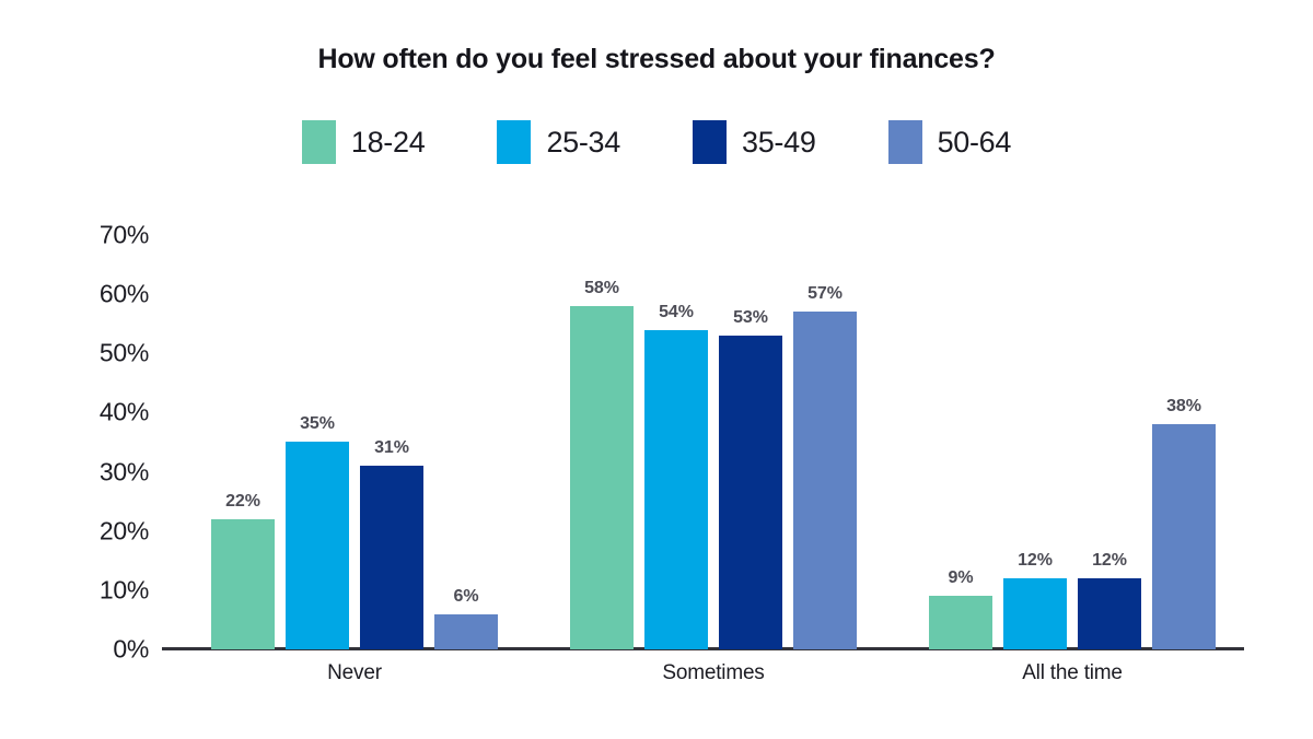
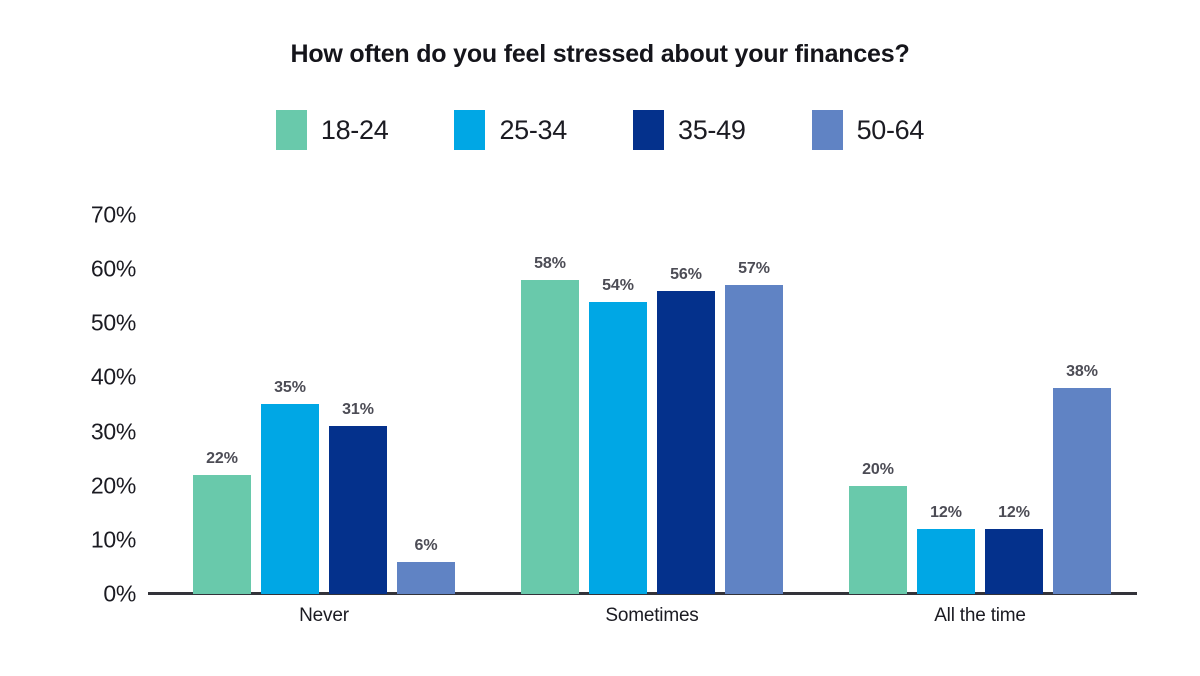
35-49/Sometimes: 53% -> 56%
18-24/All the time: 9% -> 20%
